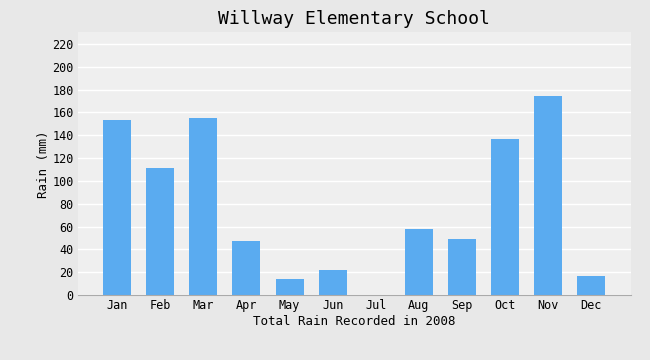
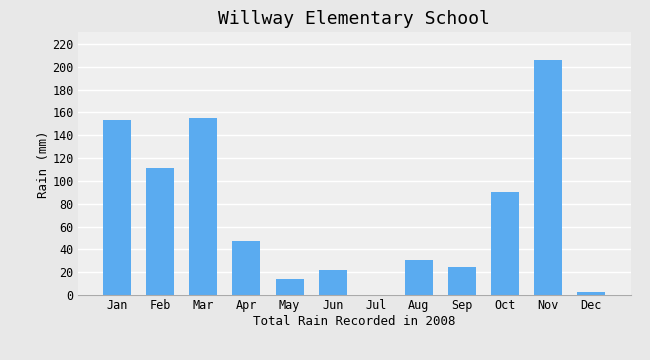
Aug: 58 -> 31
Sep: 49 -> 25
Oct: 137 -> 90
Nov: 174 -> 206
Dec: 17 -> 3
